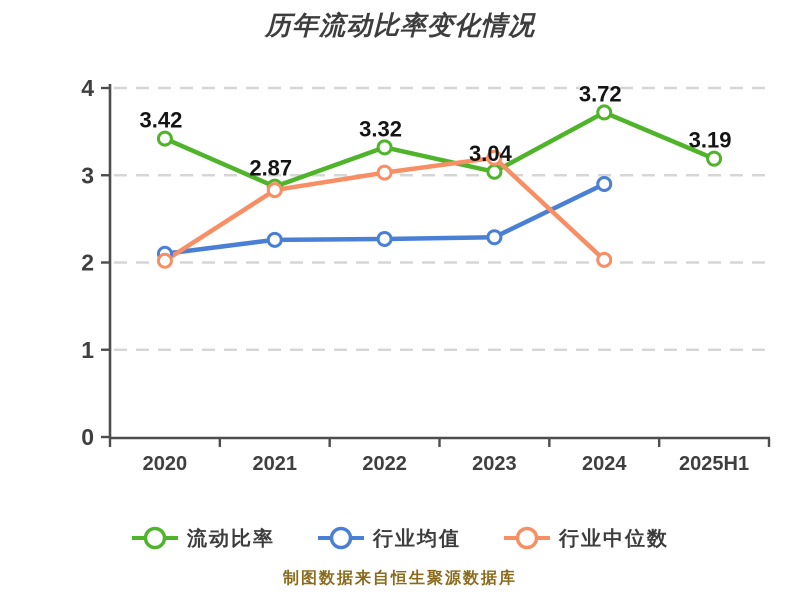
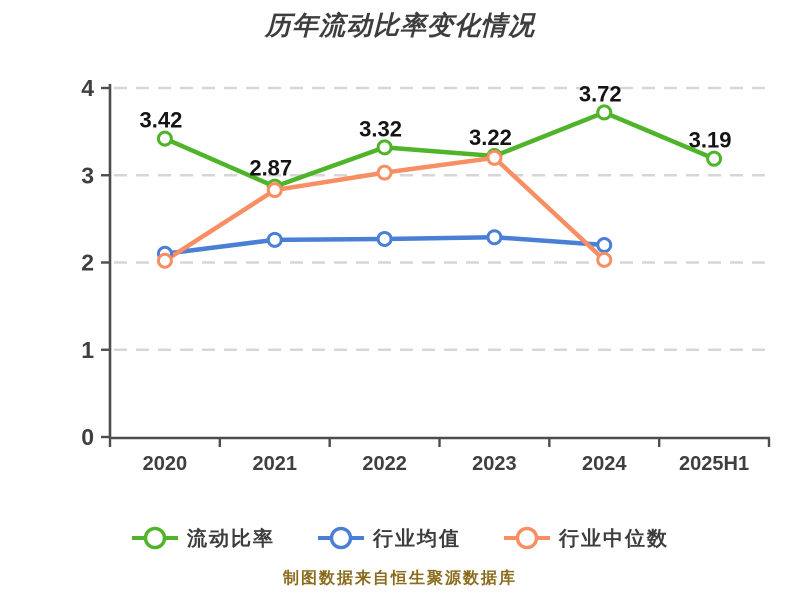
流动比率/2023: 3.04 -> 3.22
行业均值/2024: 2.9 -> 2.2
